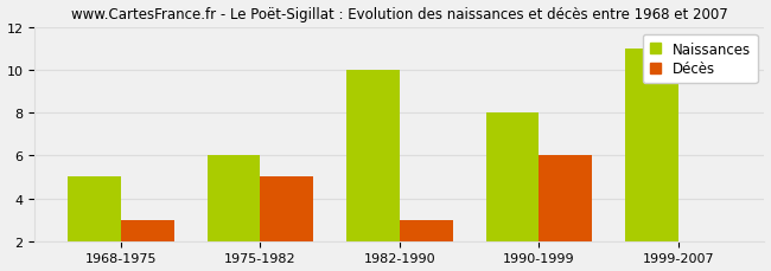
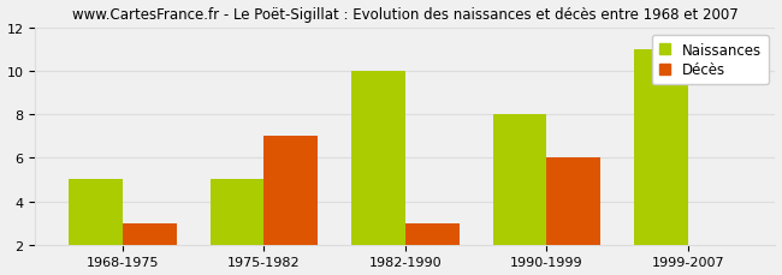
Naissances/1975-1982: 6 -> 5
Décès/1975-1982: 5 -> 7
